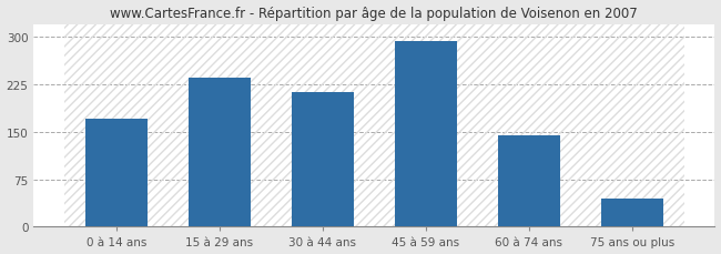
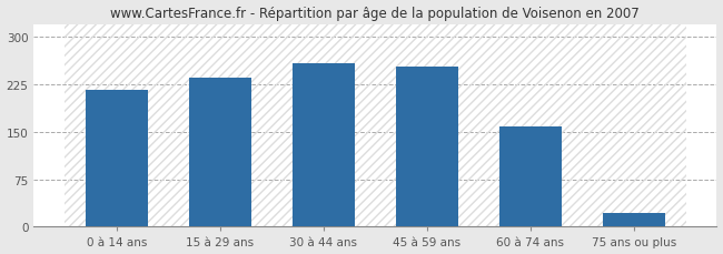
0 à 14 ans: 170 -> 216
30 à 44 ans: 213 -> 258
45 à 59 ans: 293 -> 252
60 à 74 ans: 144 -> 158
75 ans ou plus: 45 -> 22
